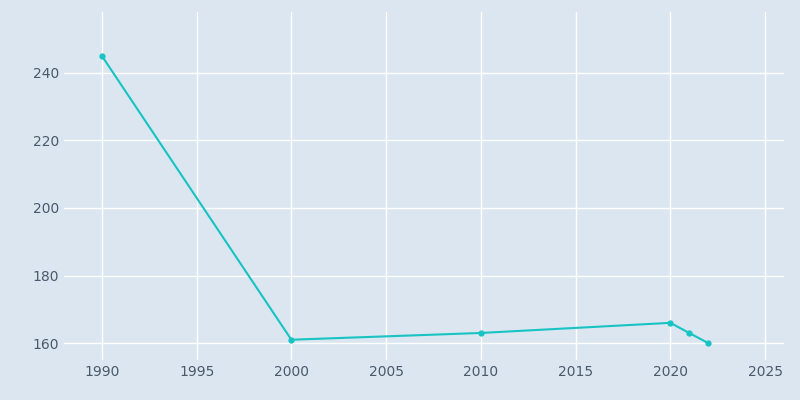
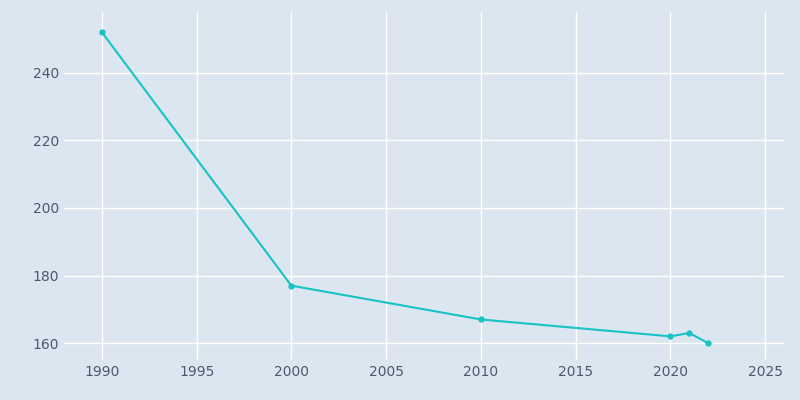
1990: 245 -> 252
2000: 161 -> 177
2010: 163 -> 167
2020: 166 -> 162
